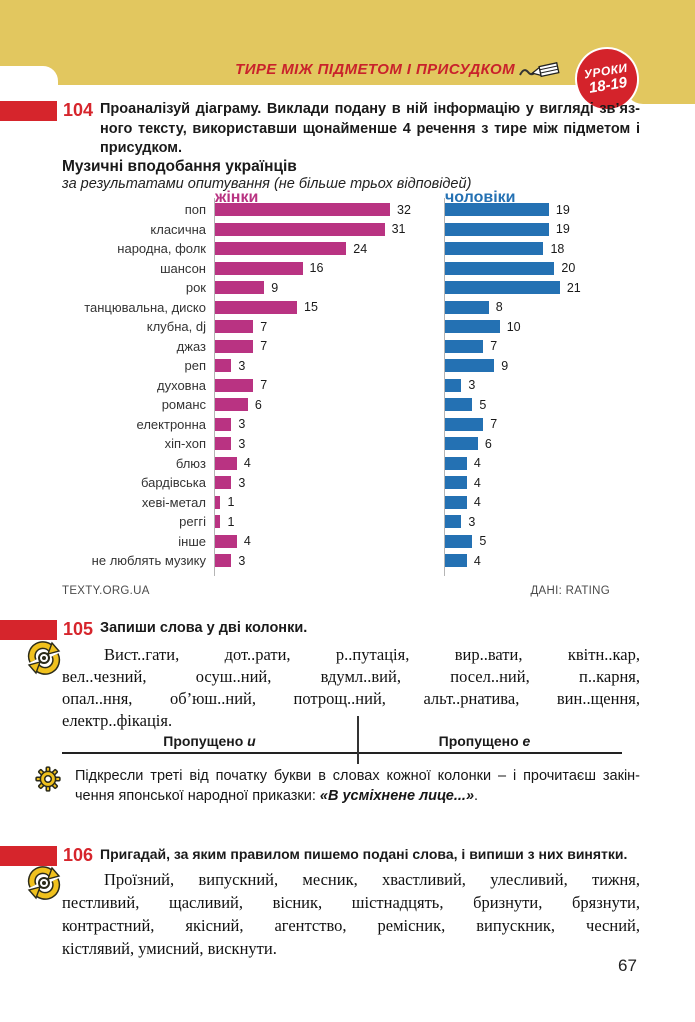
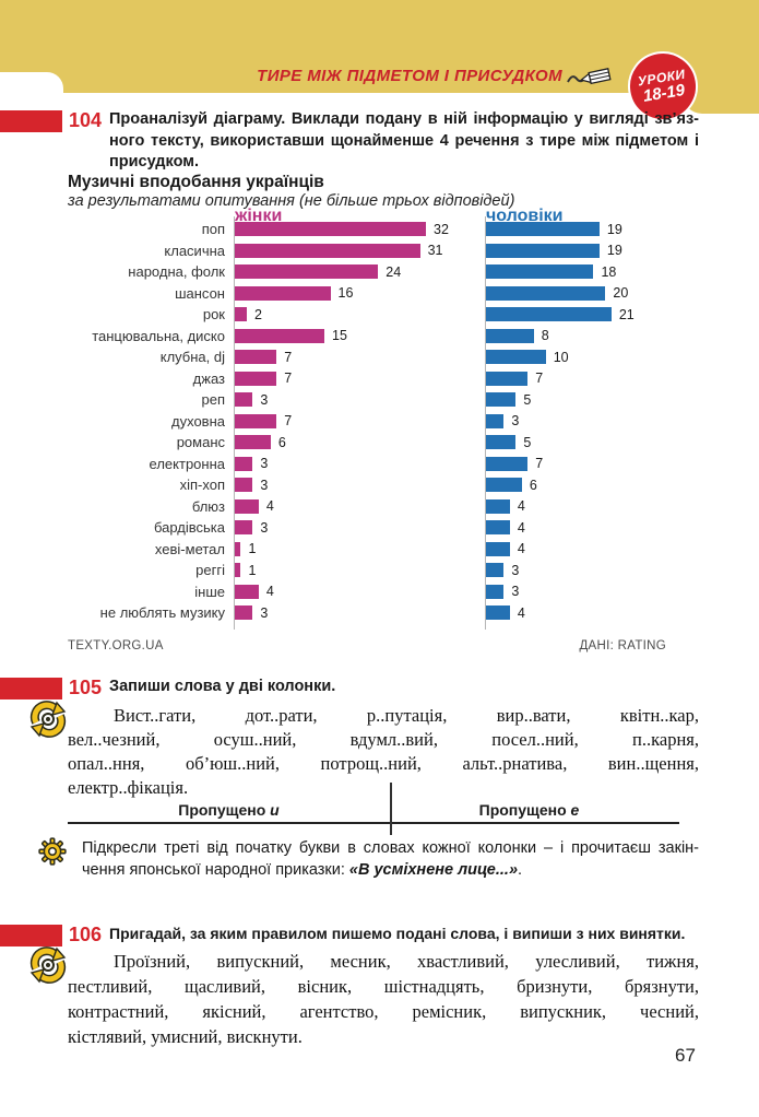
жінки/рок: 9 -> 2
чоловіки/реп: 9 -> 5
чоловіки/інше: 5 -> 3
